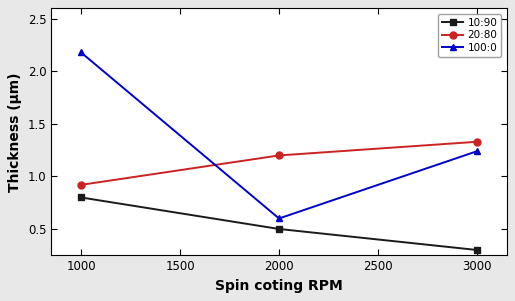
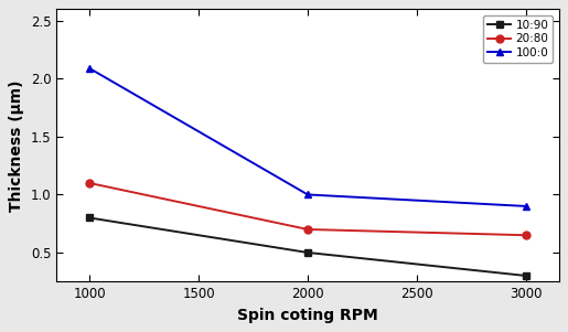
20:80/1000: 0.92 -> 1.10
100:0/1000: 2.18 -> 2.09
20:80/2000: 1.20 -> 0.70
100:0/2000: 0.60 -> 1.00
20:80/3000: 1.33 -> 0.65
100:0/3000: 1.24 -> 0.90
